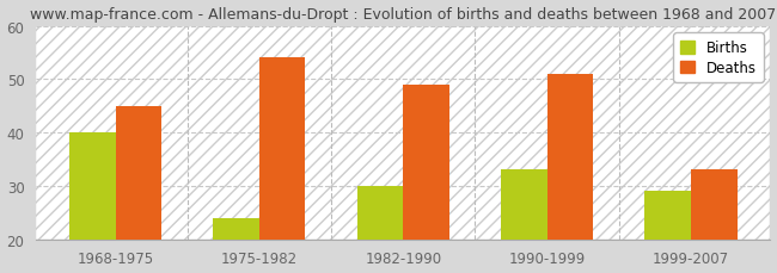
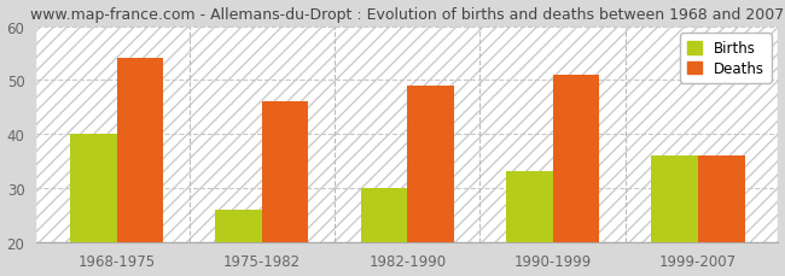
Deaths/1968-1975: 45 -> 54
Births/1975-1982: 24 -> 26
Deaths/1975-1982: 54 -> 46
Births/1999-2007: 29 -> 36
Deaths/1999-2007: 33 -> 36
